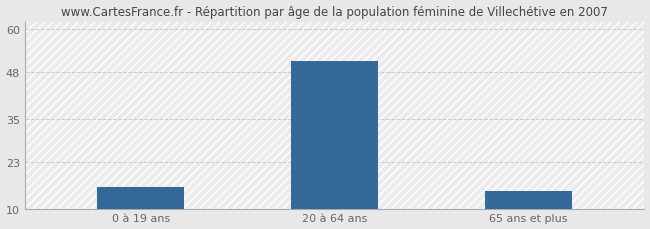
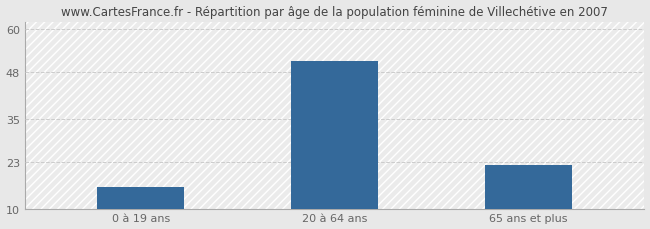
65 ans et plus: 15 -> 22
